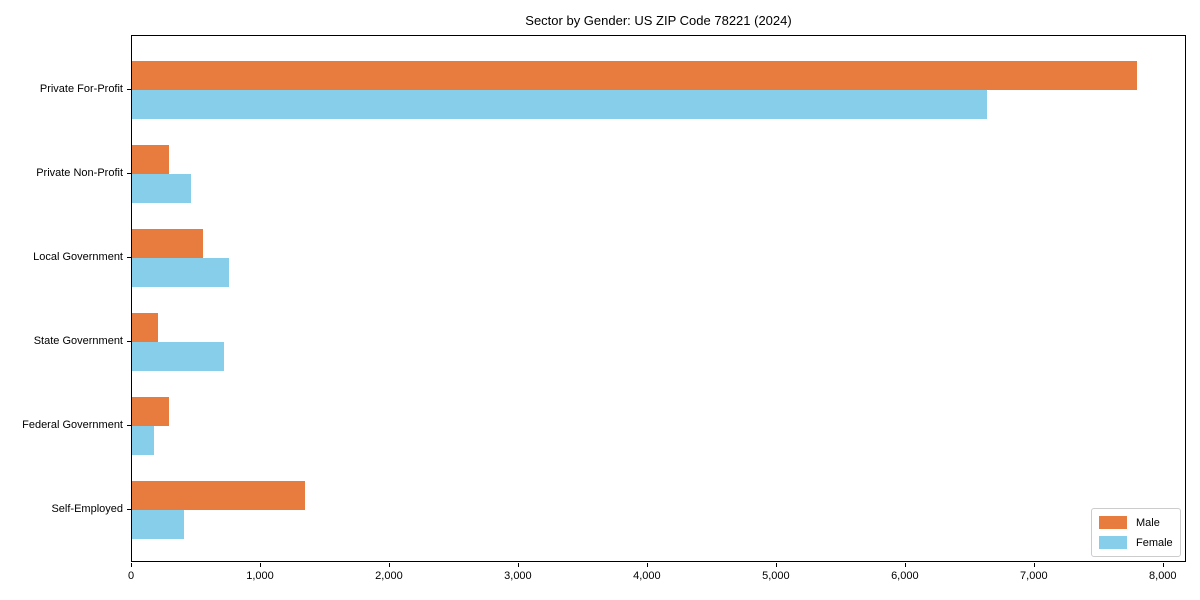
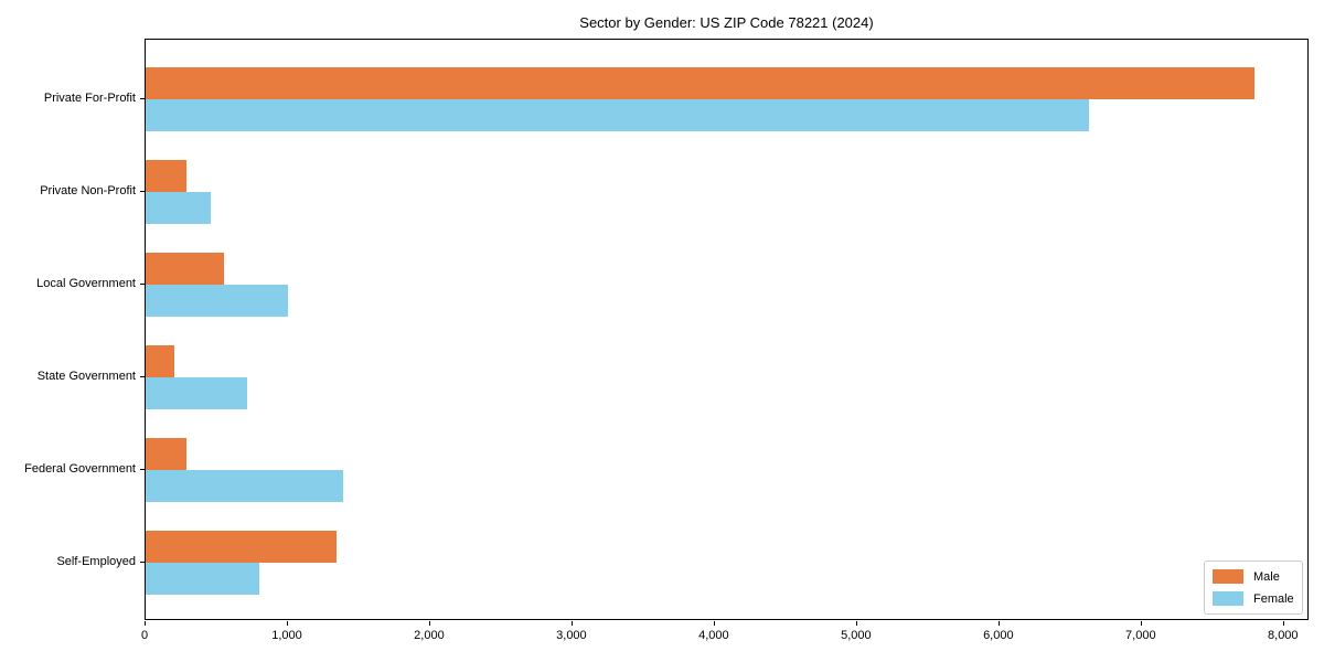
Female/Local Government: 750 -> 1000
Female/Federal Government: 170 -> 1390
Female/Self-Employed: 400 -> 800
